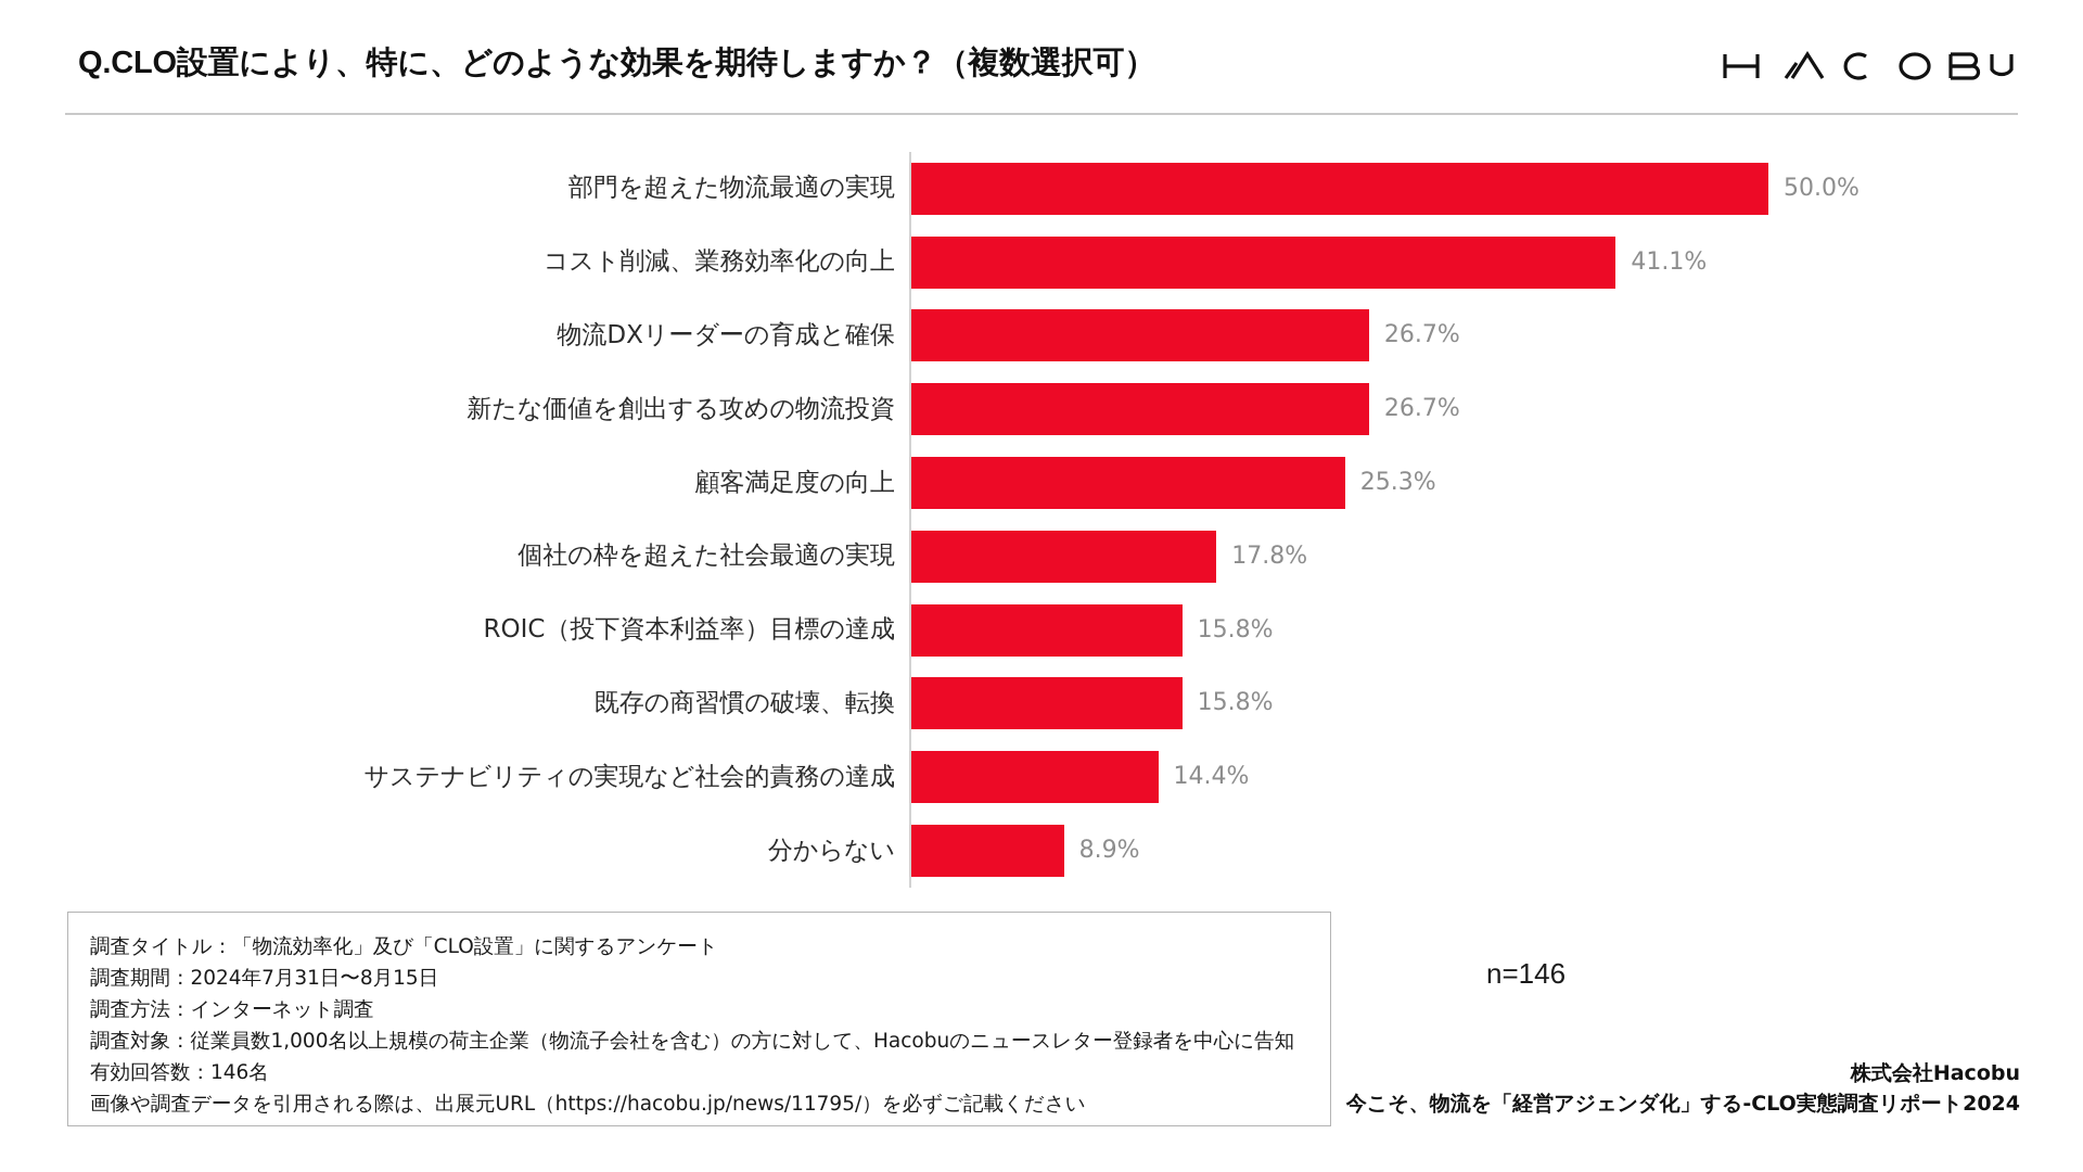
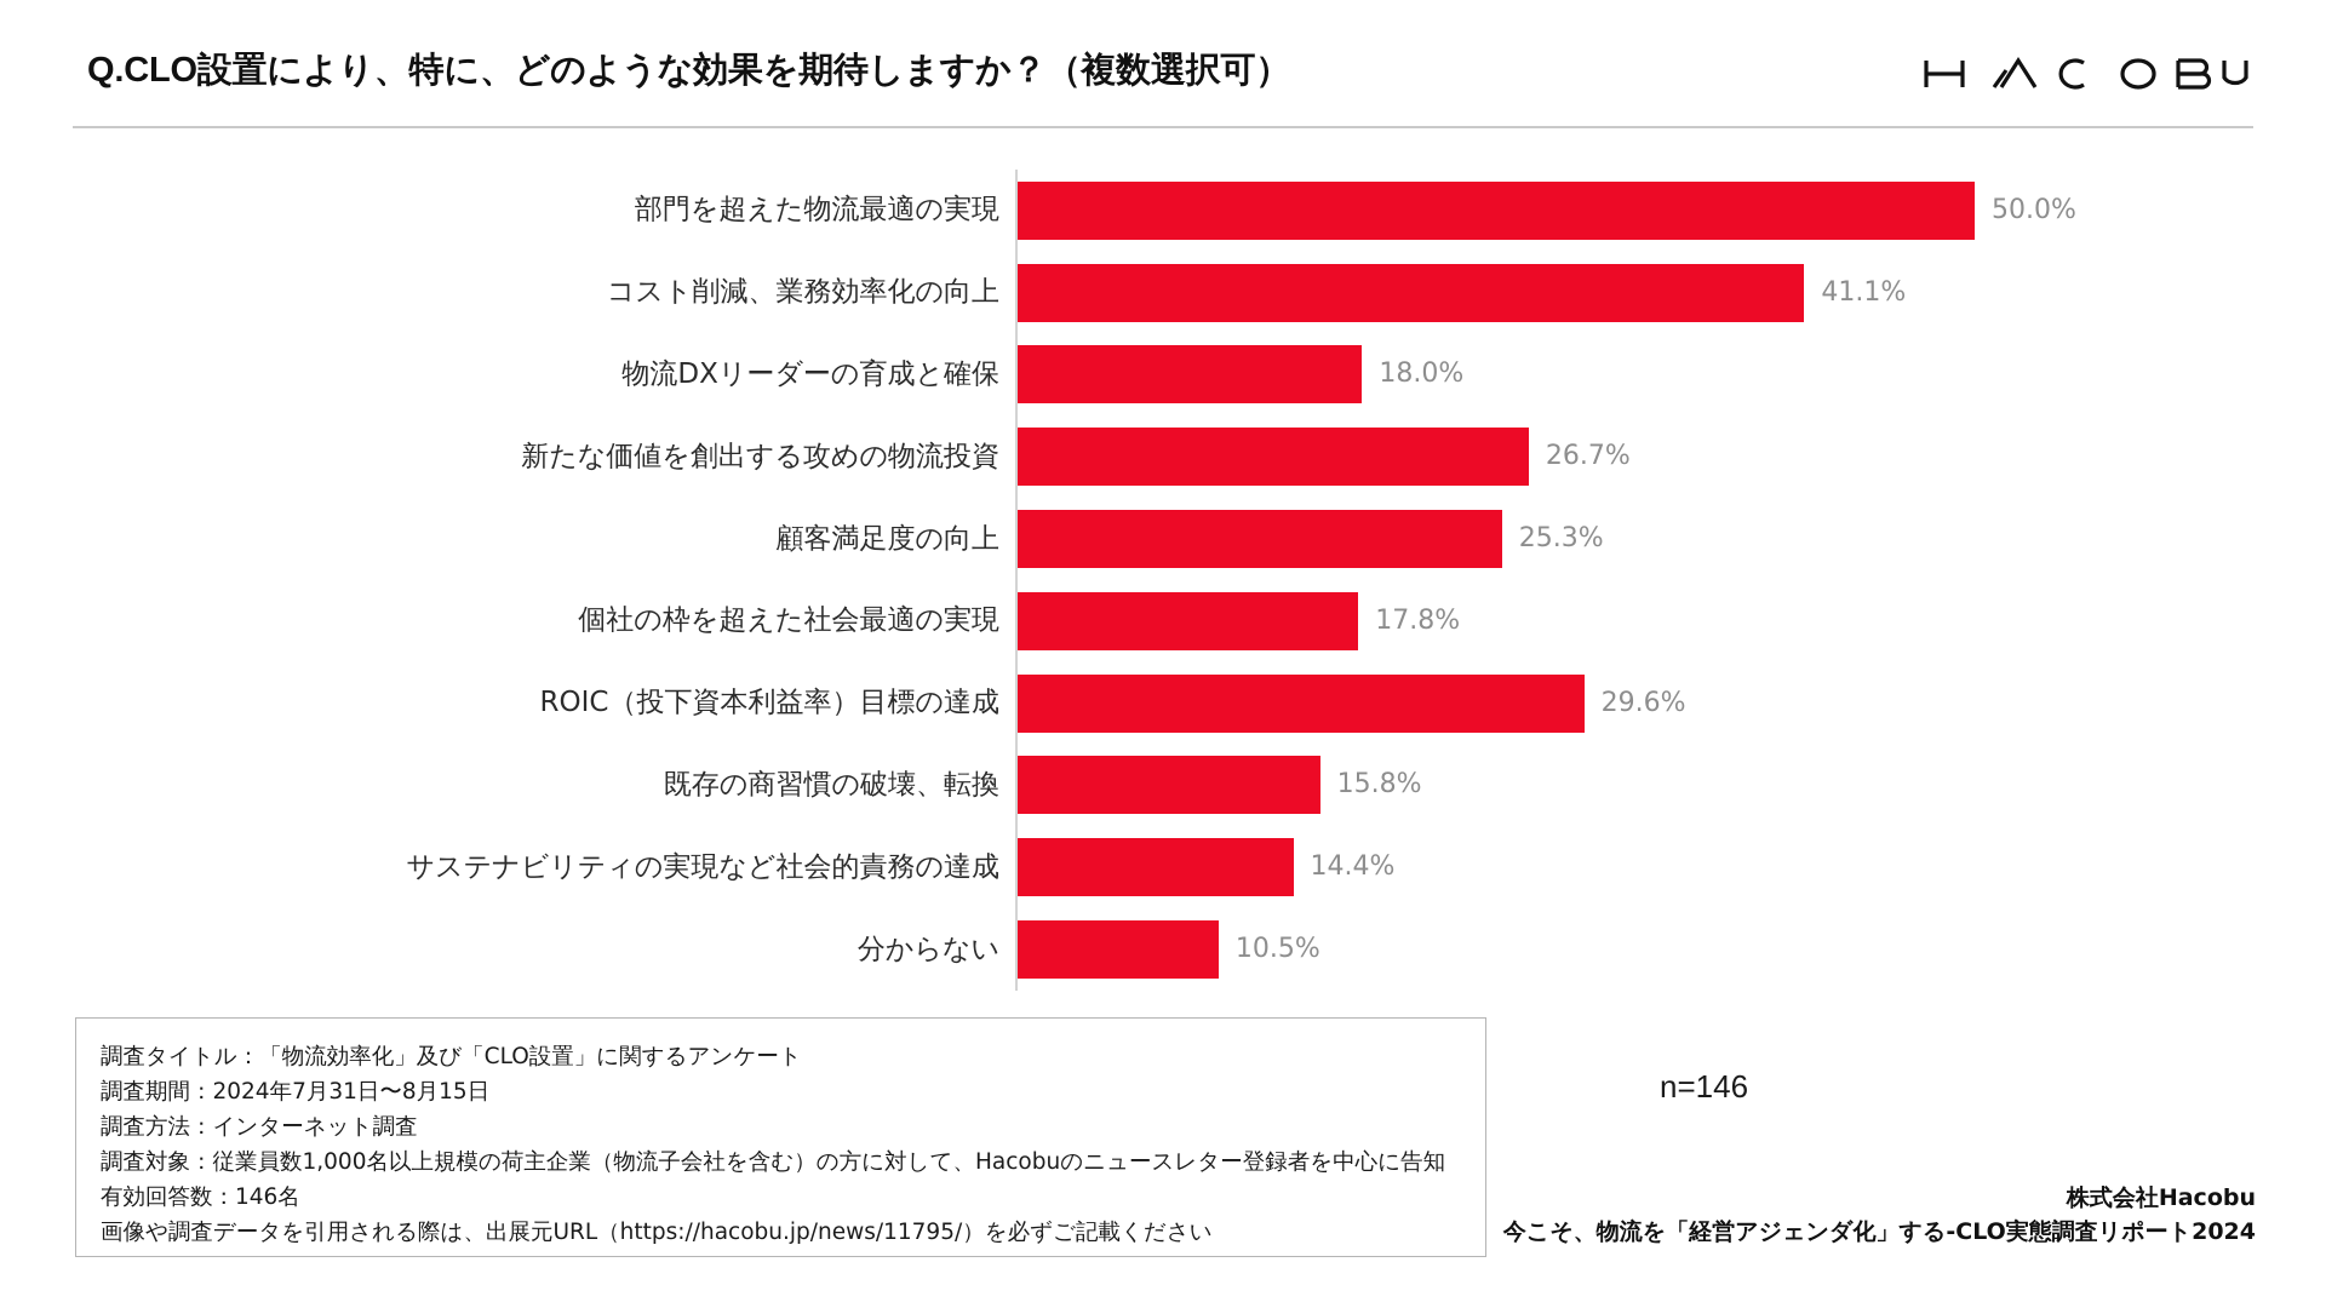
物流DXリーダーの育成と確保: 26.7% -> 18.0%
ROIC（投下資本利益率）目標の達成: 15.8% -> 29.6%
分からない: 8.9% -> 10.5%
